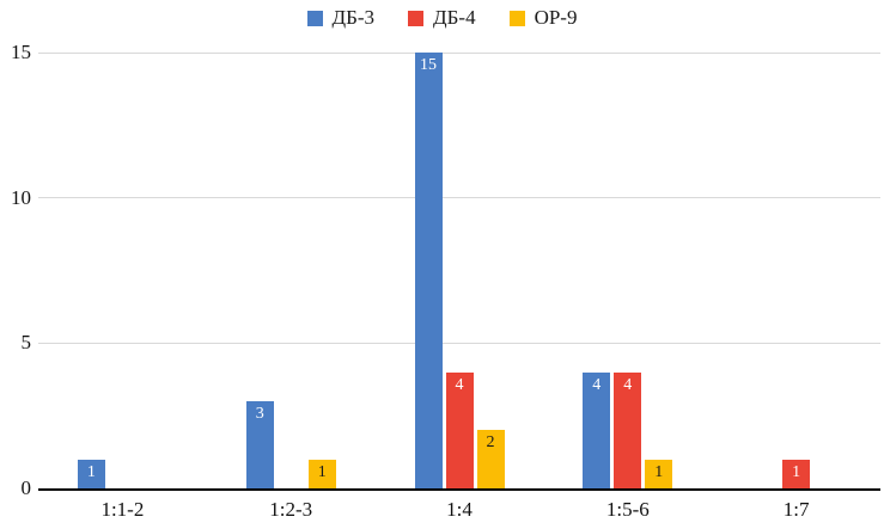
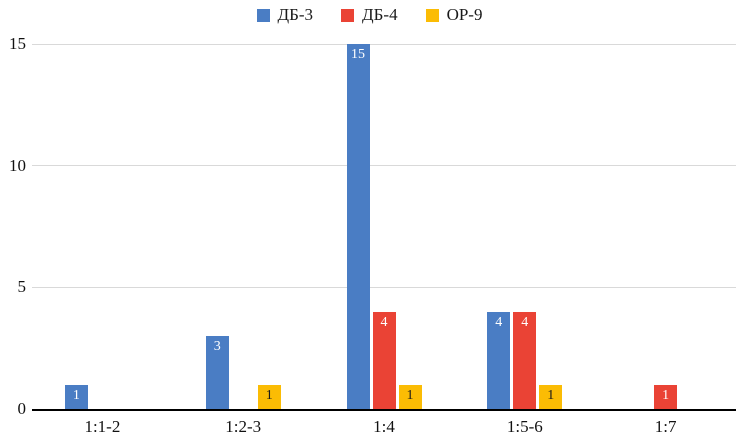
ОР-9/1:4: 2 -> 1
